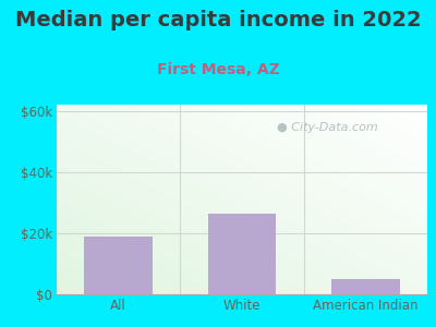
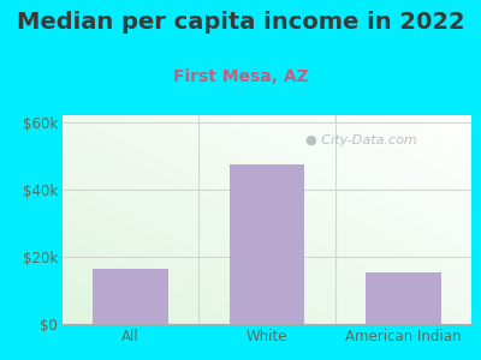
All: $19.0k -> $16.5k
White: $26.5k -> $47.5k
American Indian: $5.0k -> $15.5k
